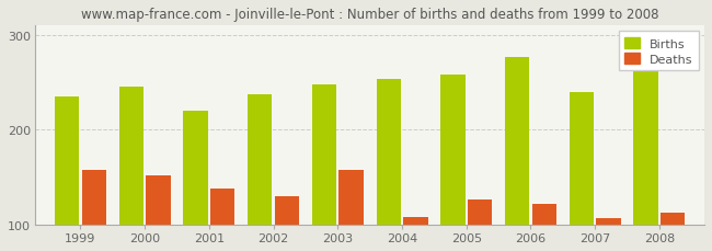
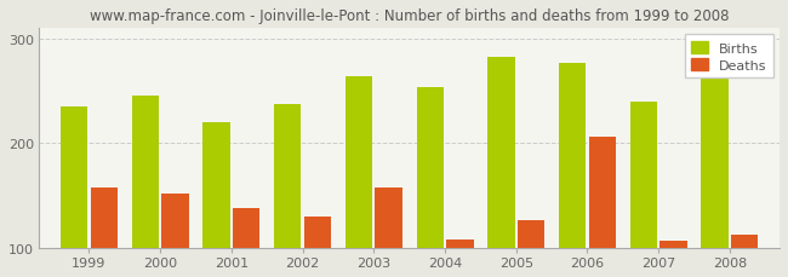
Births/2003: 248 -> 264
Births/2005: 258 -> 282
Deaths/2006: 122 -> 206
